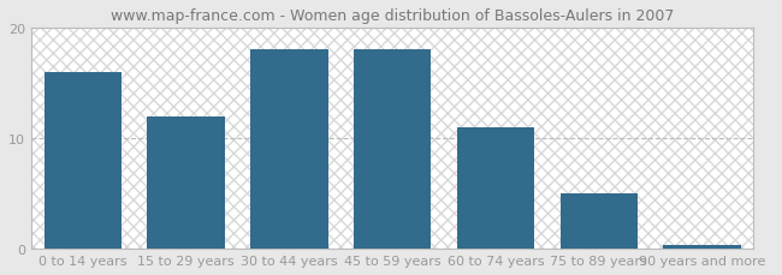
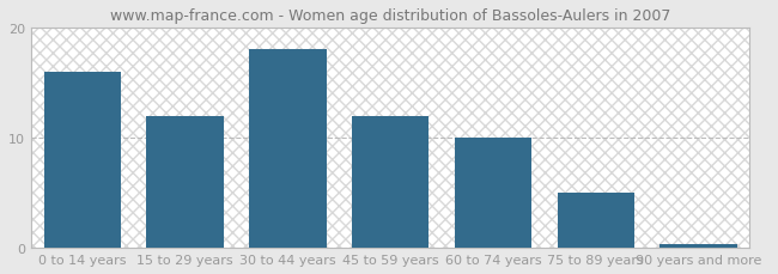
45 to 59 years: 18.0 -> 12.0
60 to 74 years: 11.0 -> 10.0
